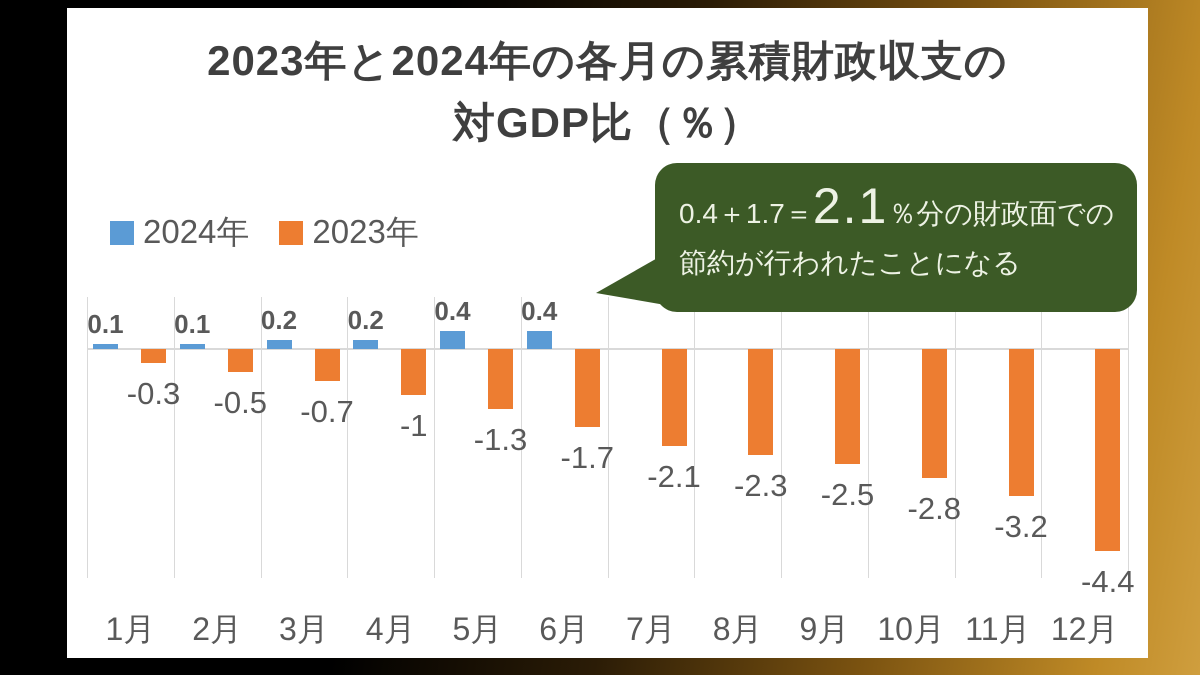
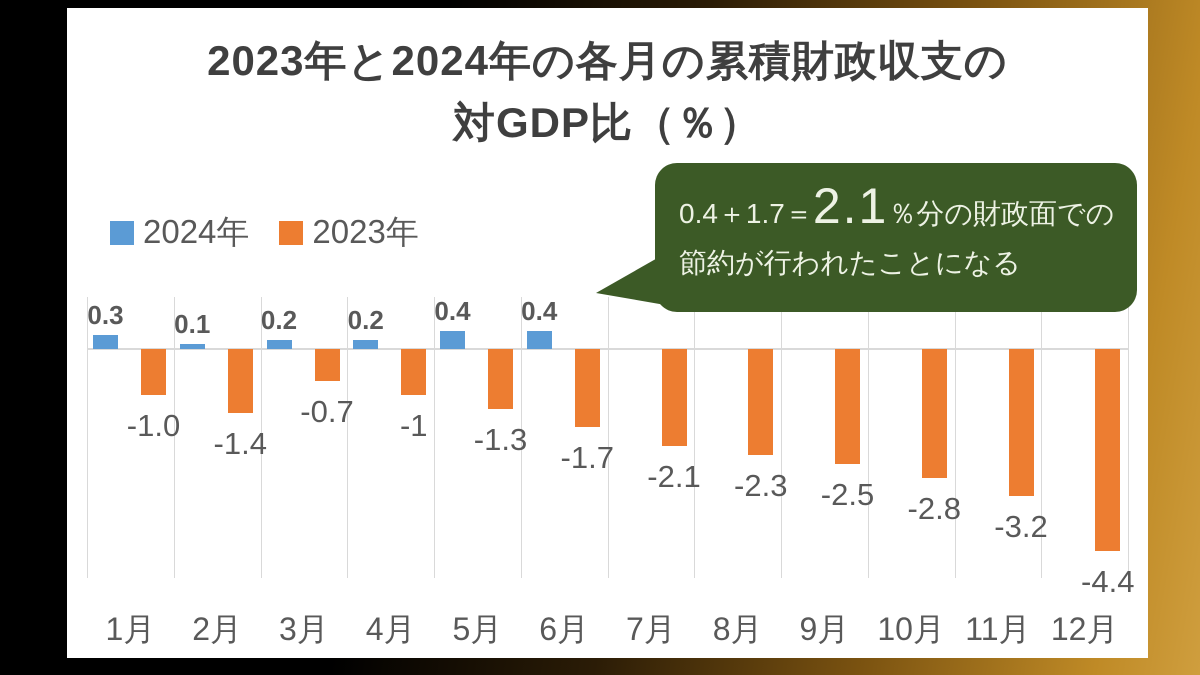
2024年/1月: 0.1 -> 0.3
2023年/1月: -0.3 -> -1.0
2023年/2月: -0.5 -> -1.4
